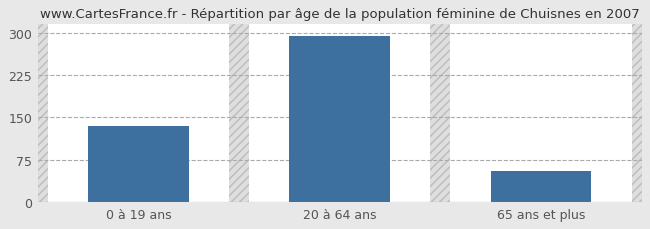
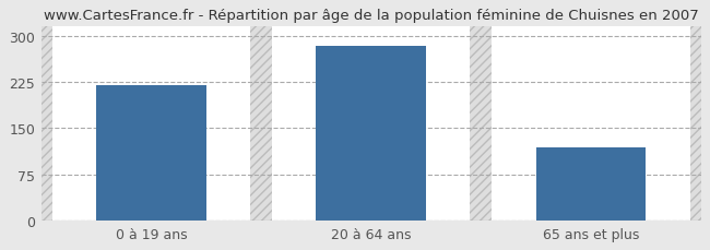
0 à 19 ans: 135 -> 220
20 à 64 ans: 295 -> 284
65 ans et plus: 55 -> 118
